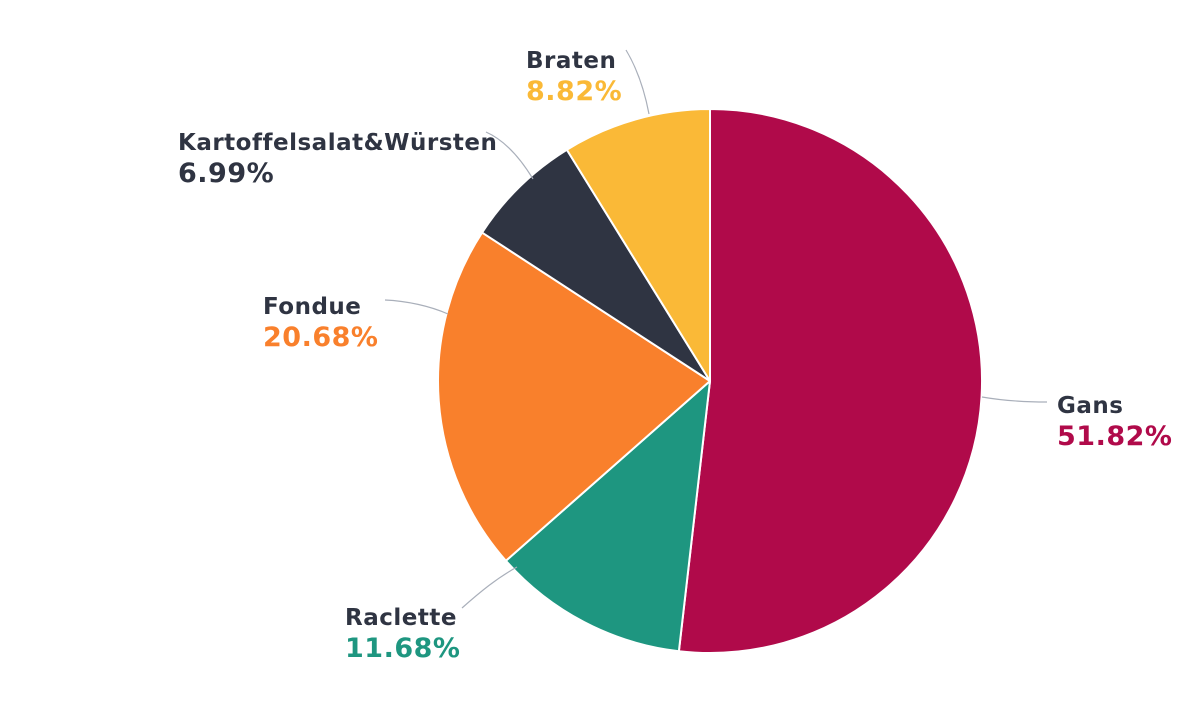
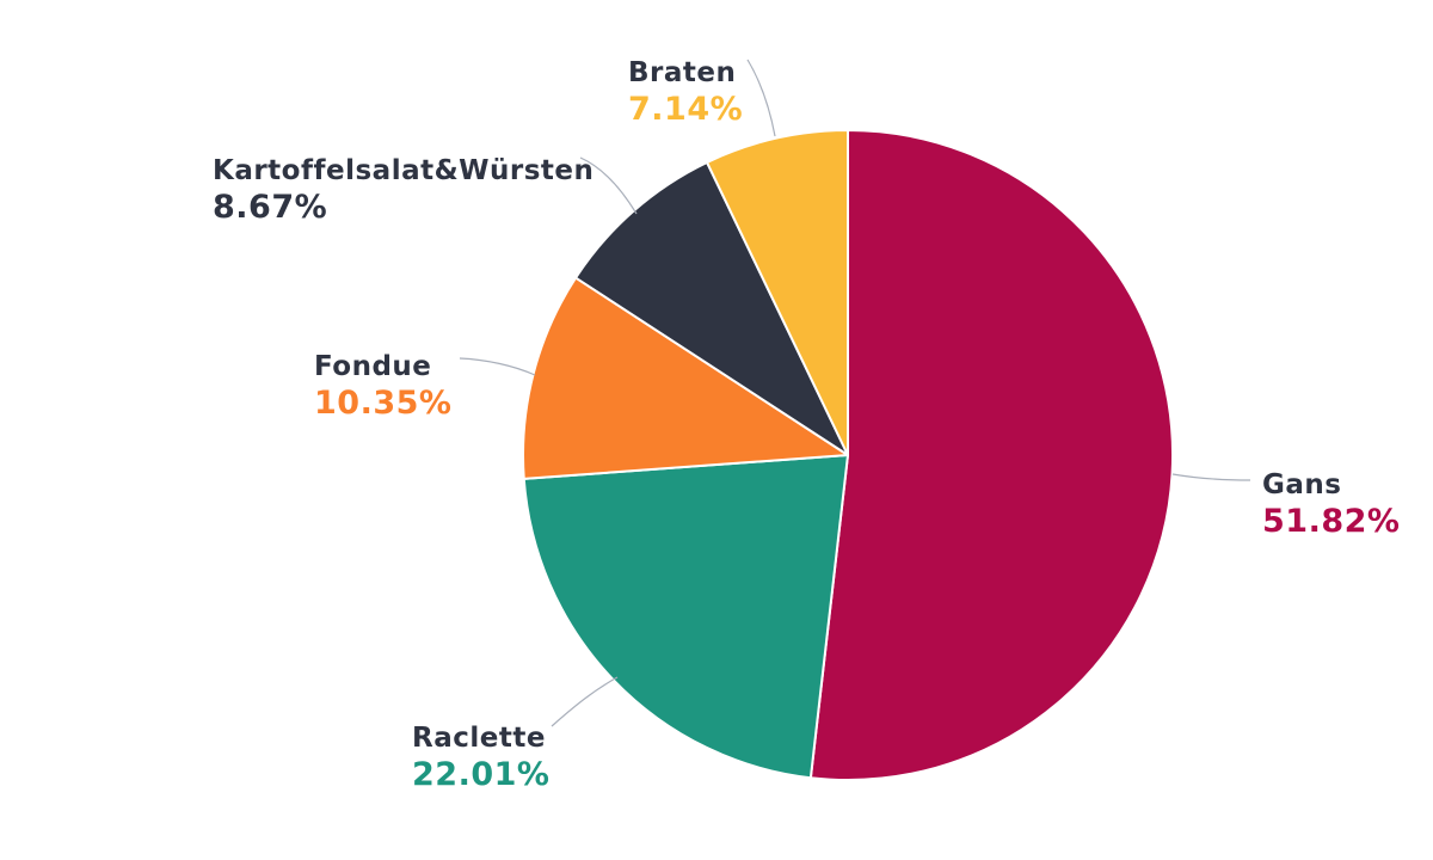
Raclette: 11.68% -> 22.01%
Fondue: 20.68% -> 10.35%
Kartoffelsalat&Würsten: 6.99% -> 8.67%
Braten: 8.82% -> 7.14%
